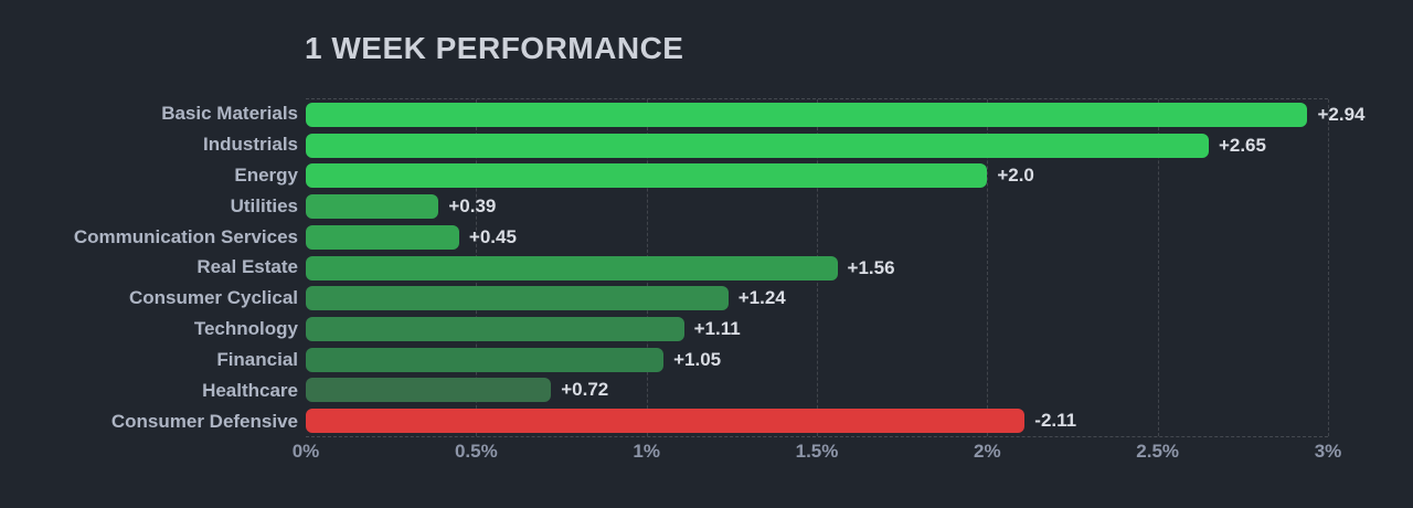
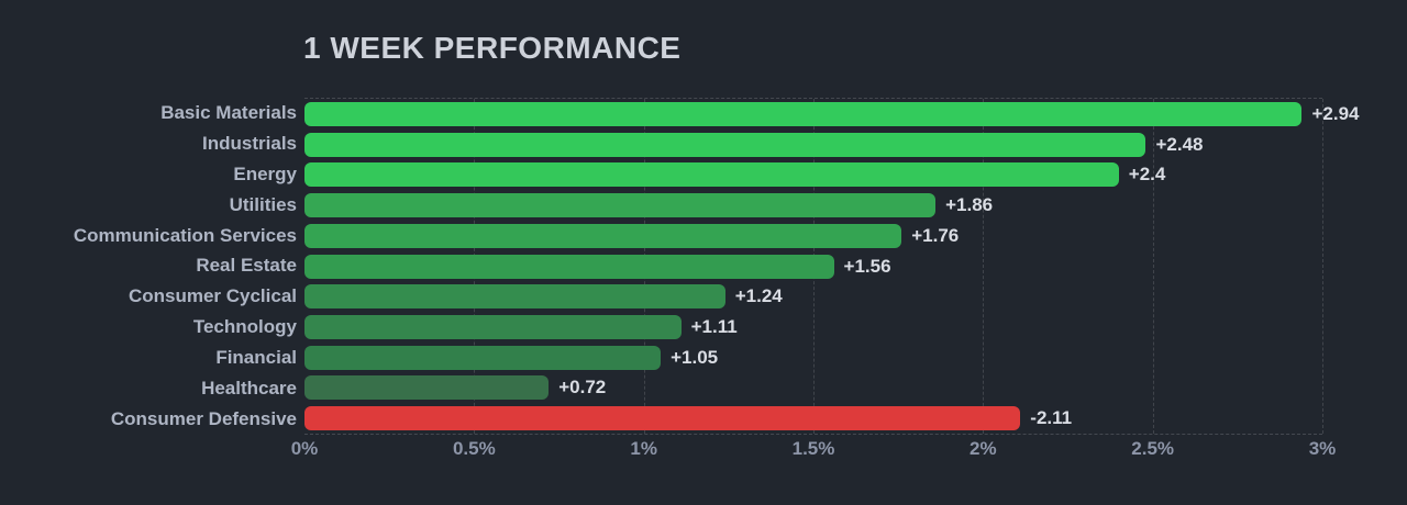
Industrials: +2.65 -> +2.48
Energy: +2.0 -> +2.4
Utilities: +0.39 -> +1.86
Communication Services: +0.45 -> +1.76
